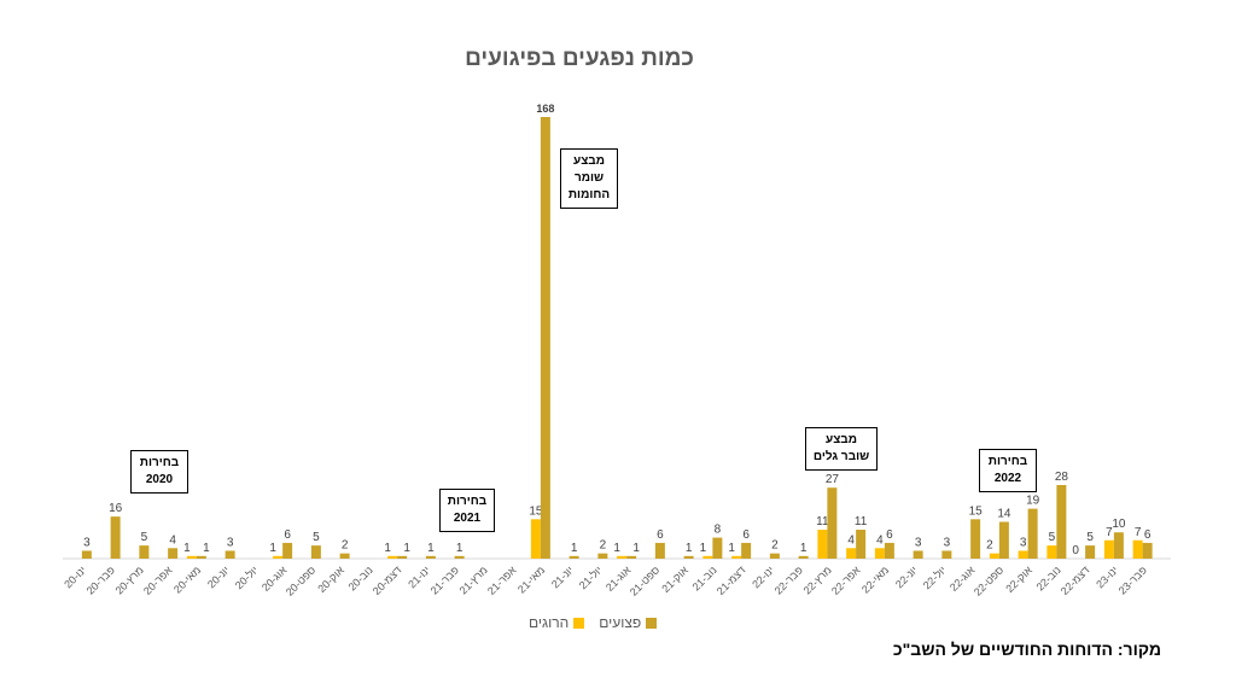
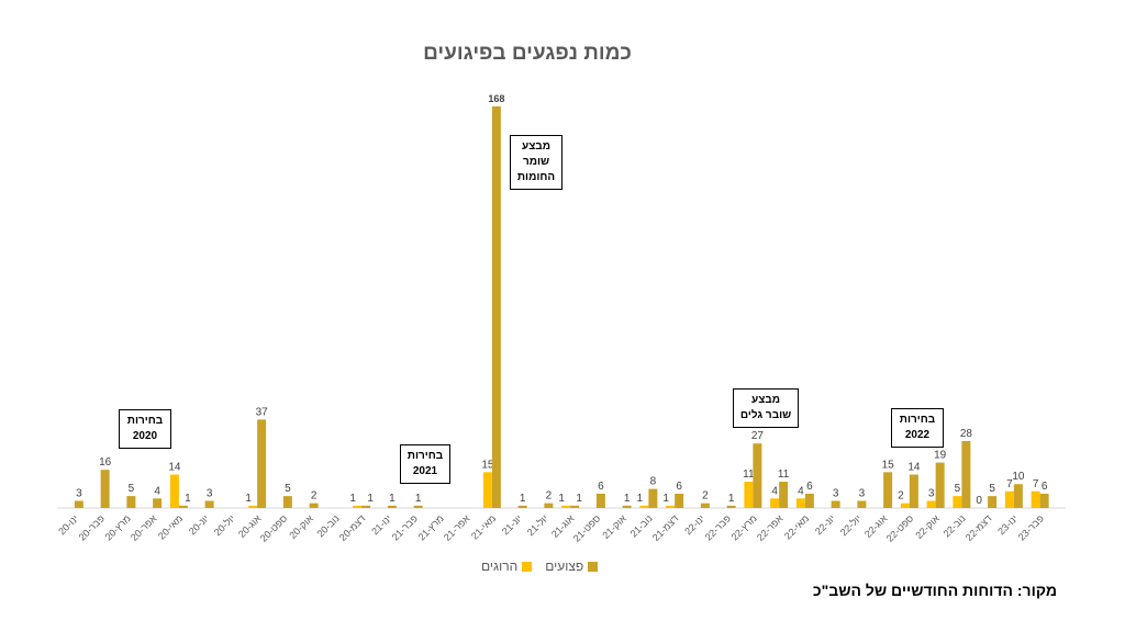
הרוגים/מאי-20: 1 -> 14
פצועים/אוג-20: 6 -> 37
